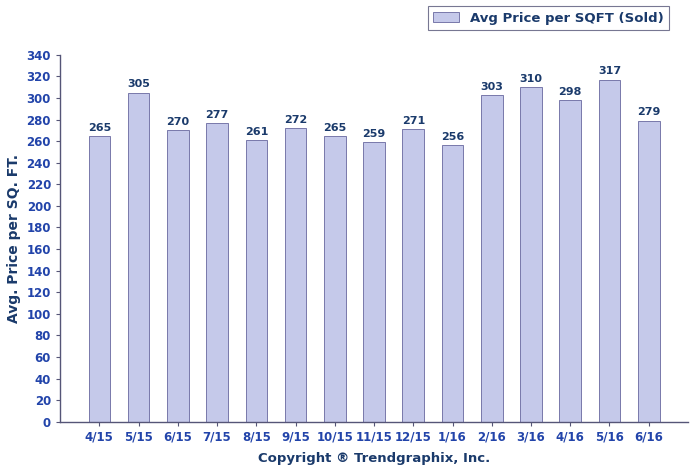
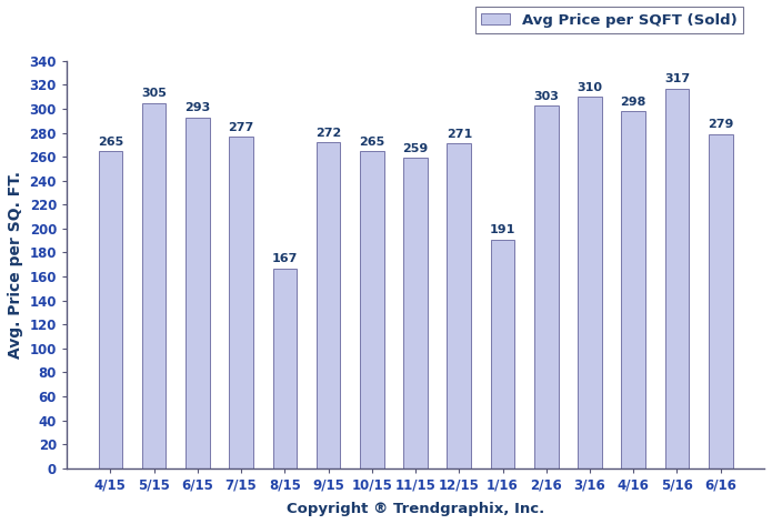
6/15: 270 -> 293
8/15: 261 -> 167
1/16: 256 -> 191
